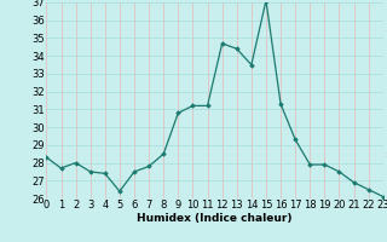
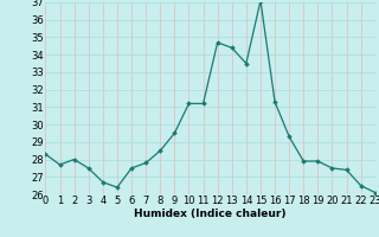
4: 27.4 -> 26.7
9: 30.8 -> 29.5
21: 26.9 -> 27.4
